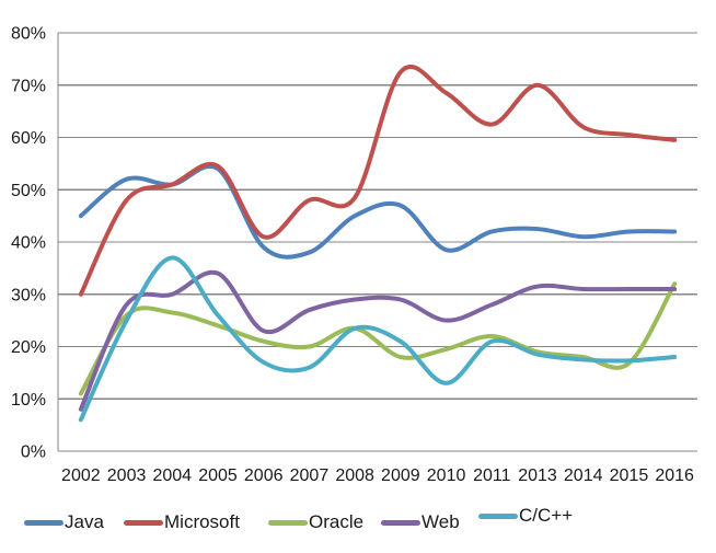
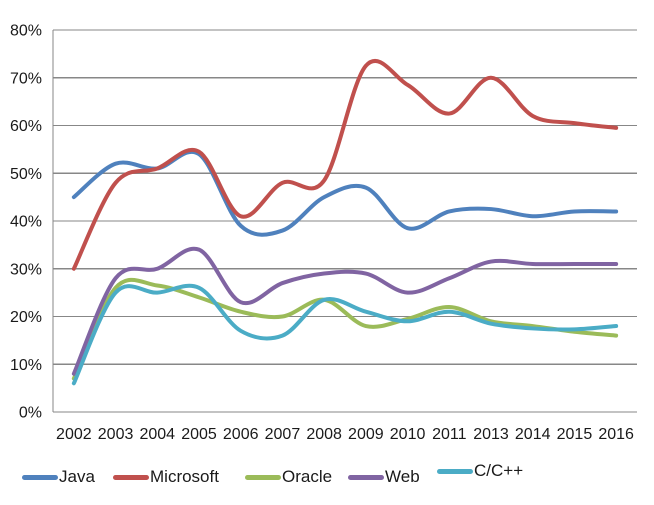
Oracle/2002: 11% -> 7%
C/C++/2004: 37% -> 25%
C/C++/2010: 13% -> 19%
Oracle/2016: 32% -> 16%
